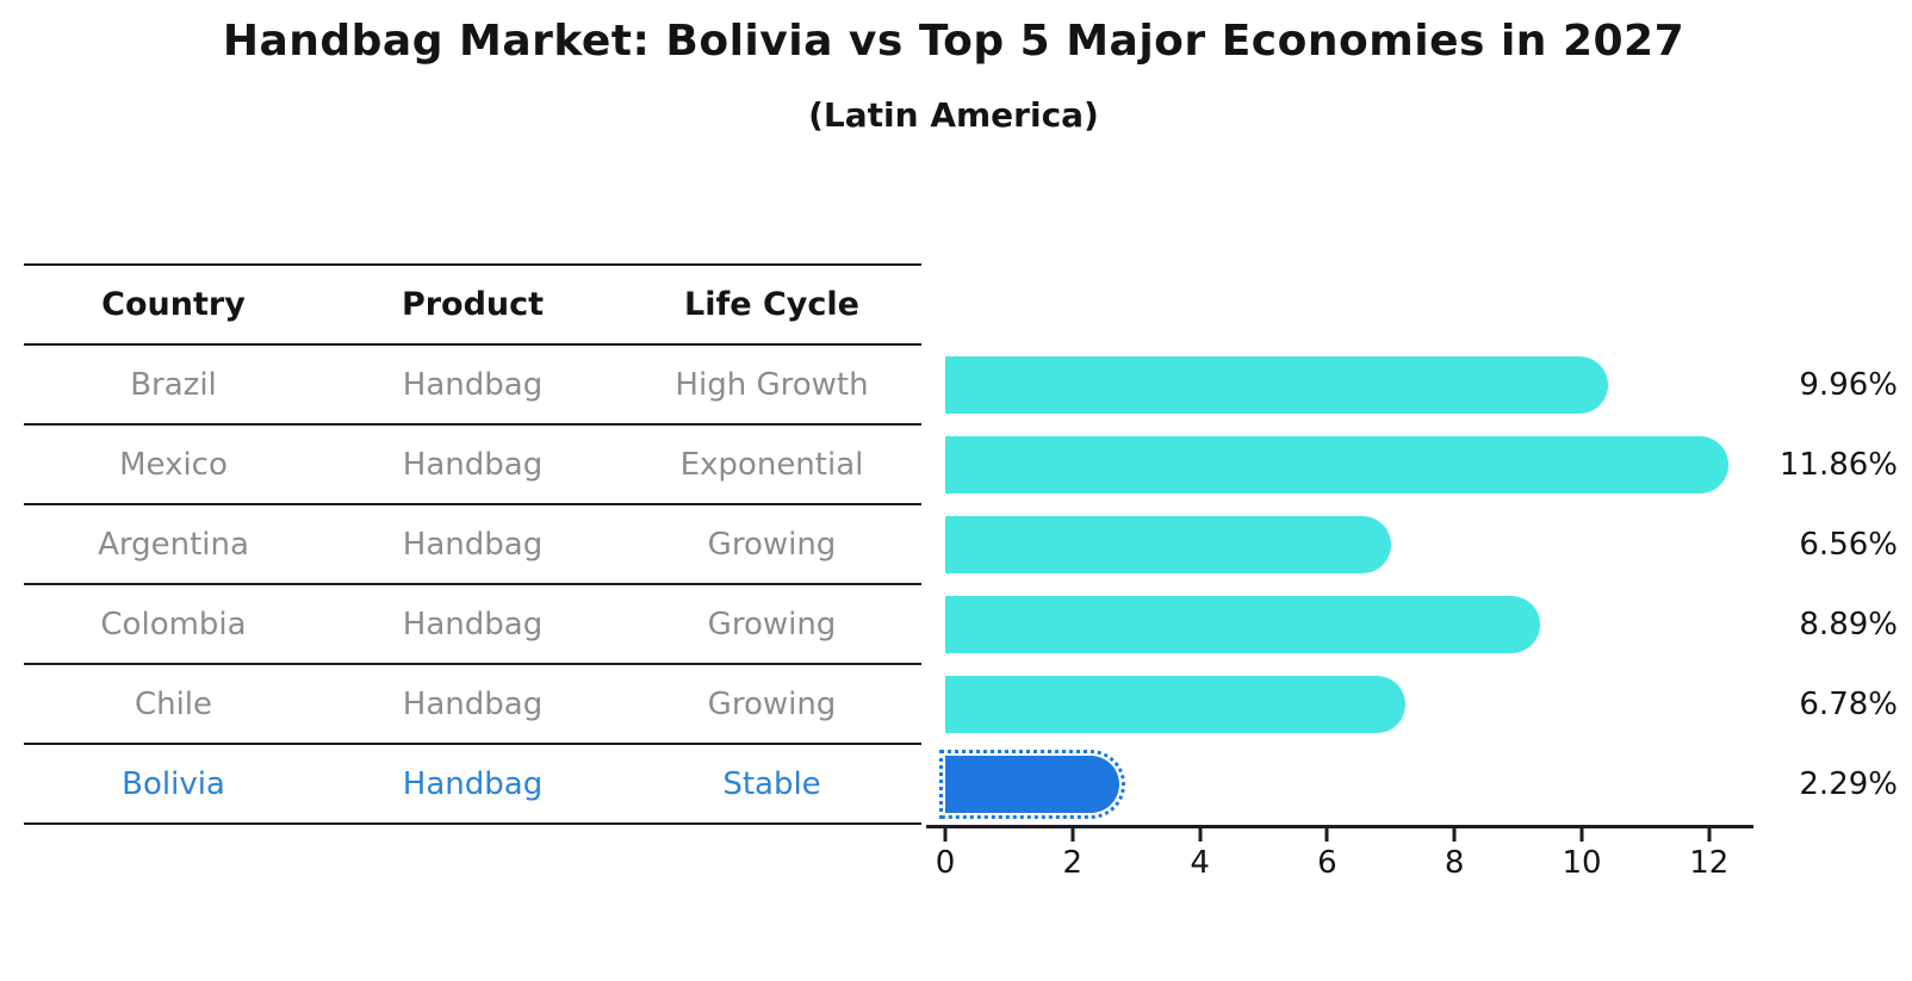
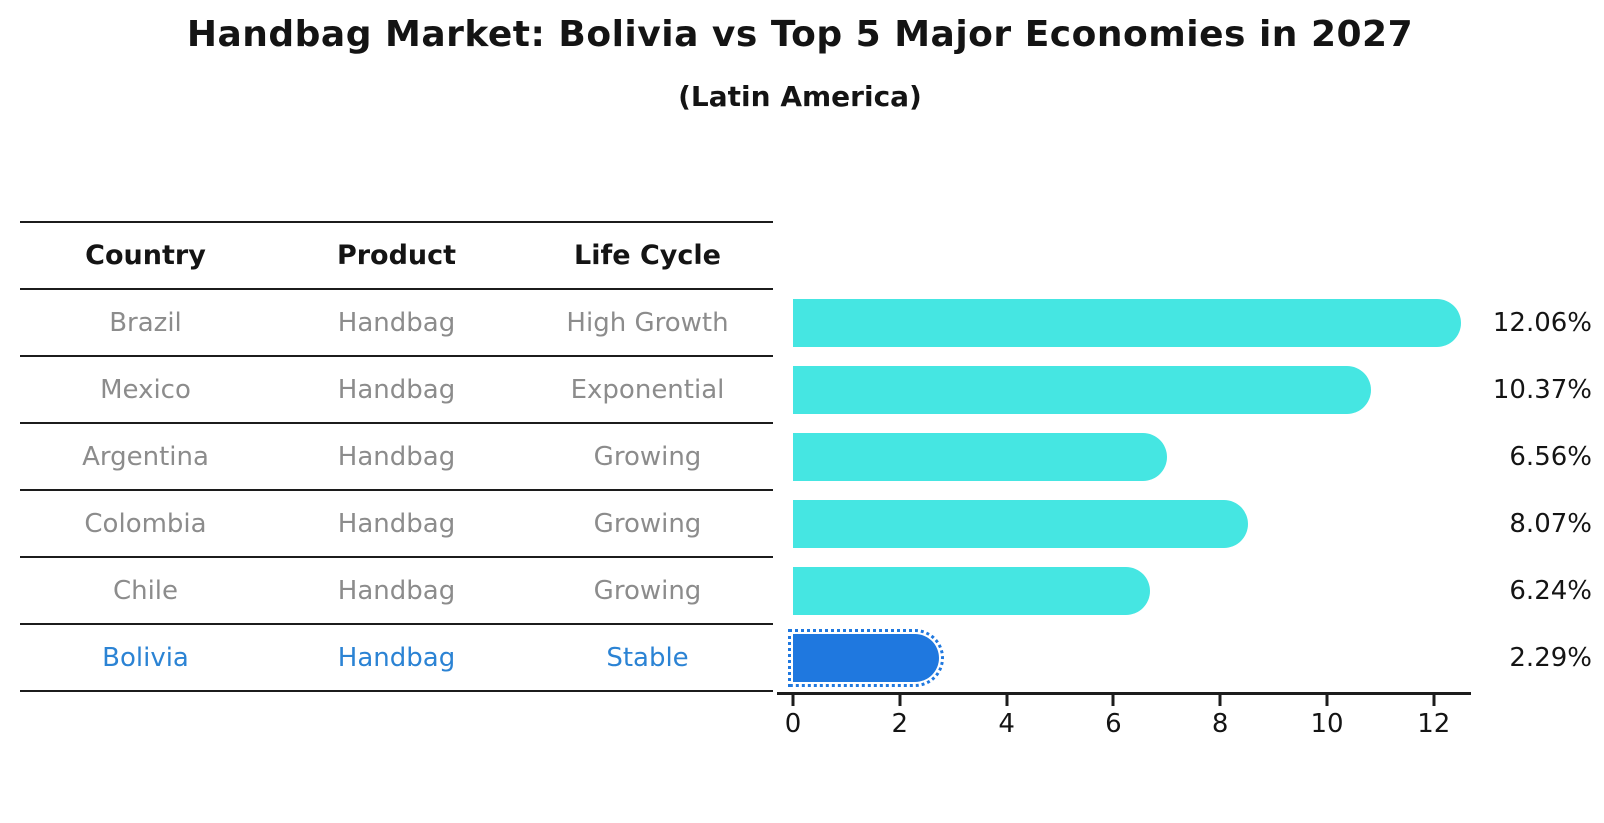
Brazil: 9.96% -> 12.06%
Mexico: 11.86% -> 10.37%
Colombia: 8.89% -> 8.07%
Chile: 6.78% -> 6.24%
